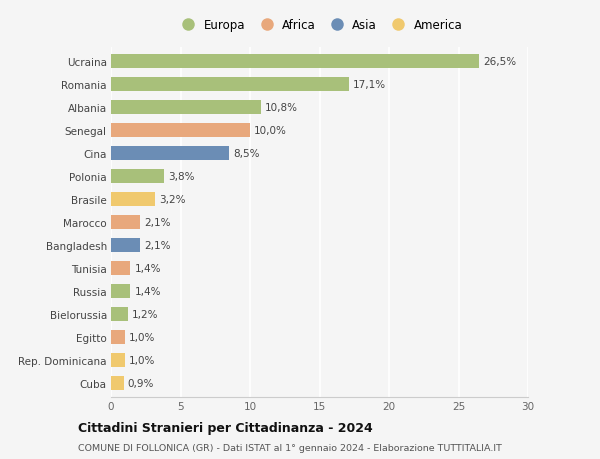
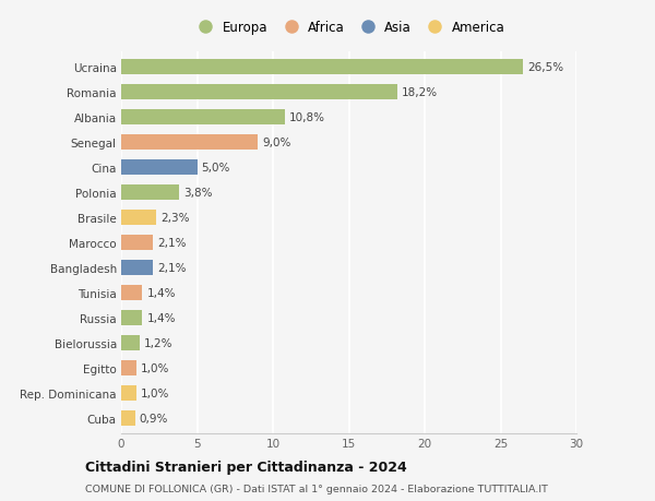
Romania: 17,1% -> 18,2%
Senegal: 10,0% -> 9,0%
Cina: 8,5% -> 5,0%
Brasile: 3,2% -> 2,3%
